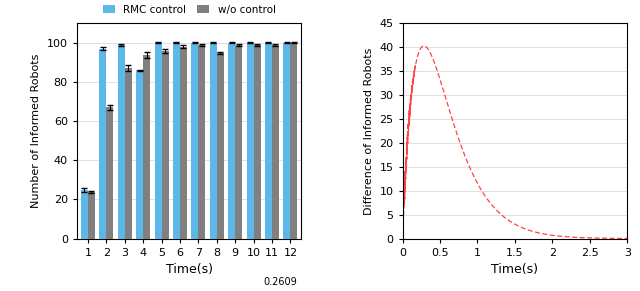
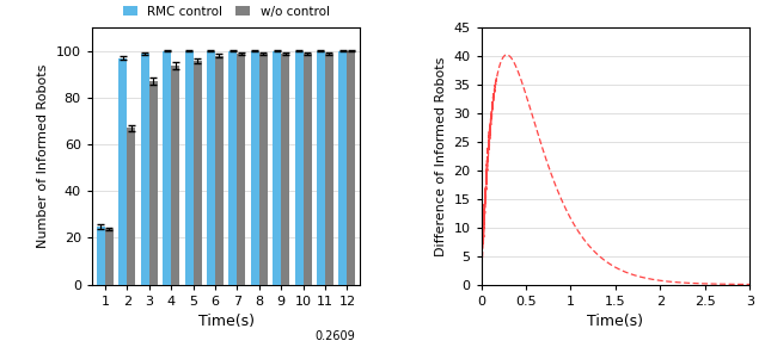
RMC control/4: 86 -> 100
w/o control/8: 95 -> 99
